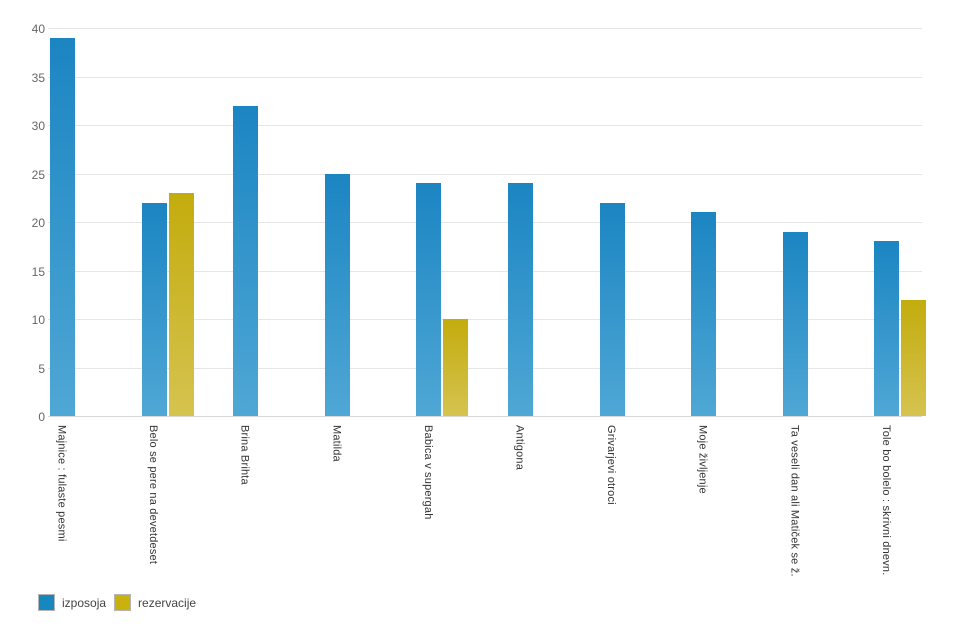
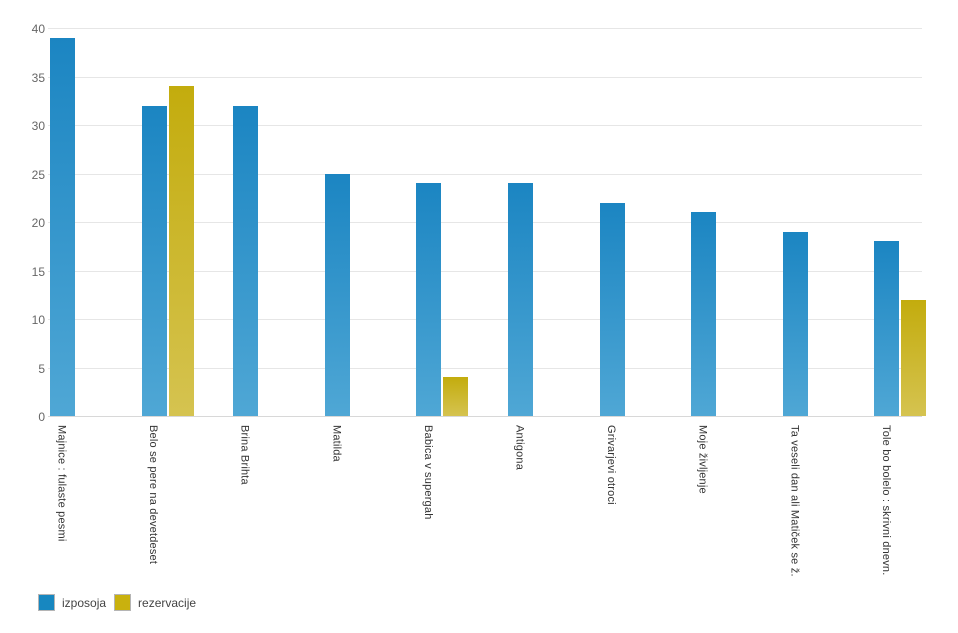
izposoja/Belo se pere na devetdeset: 22 -> 32
rezervacije/Belo se pere na devetdeset: 23 -> 34
rezervacije/Babica v supergah: 10 -> 4
